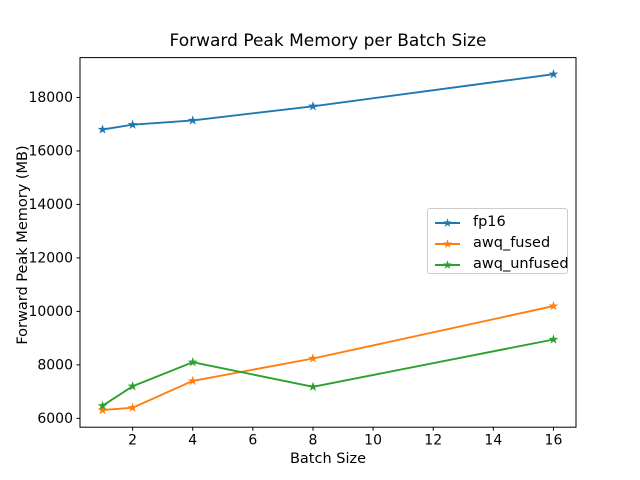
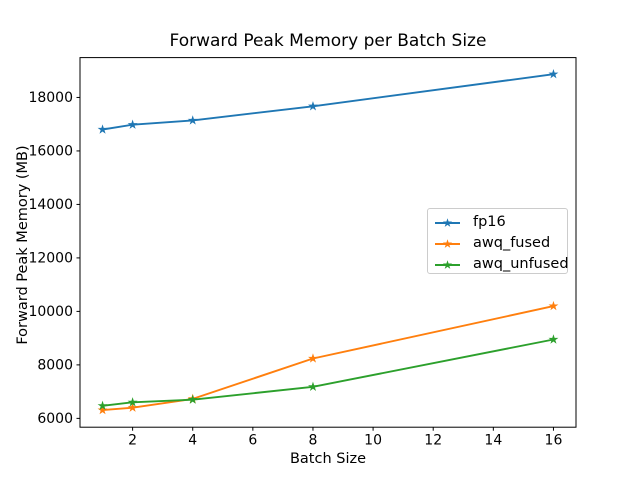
awq_unfused/2: 7200 -> 6600
awq_fused/4: 7400 -> 6700
awq_unfused/4: 8100 -> 6700
